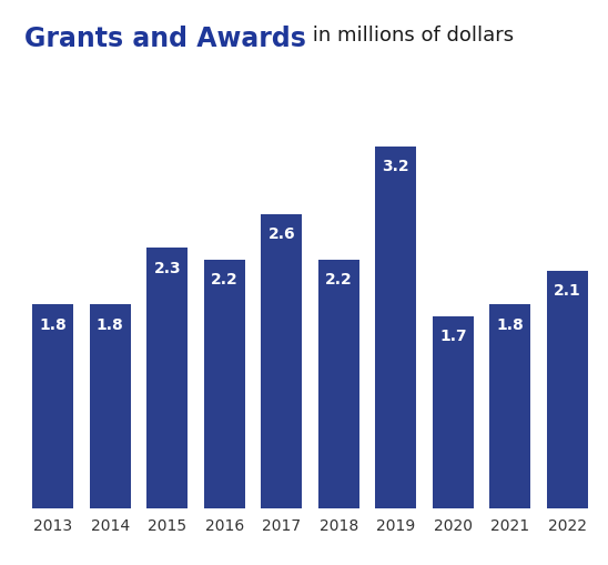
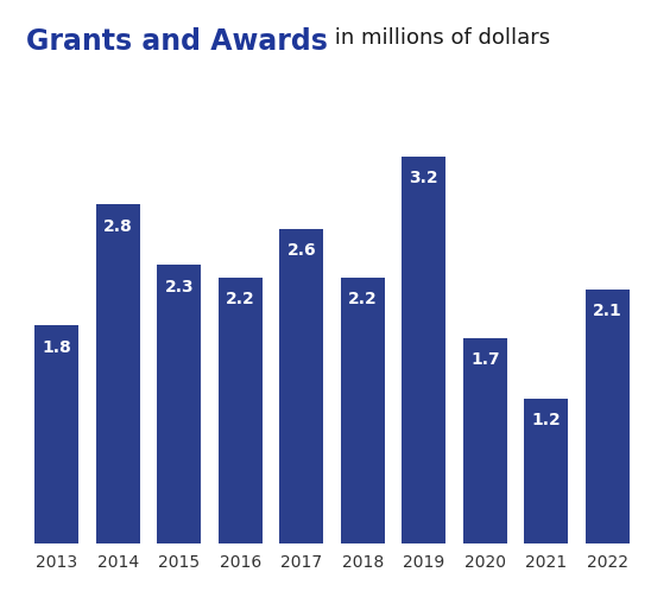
2014: 1.8 -> 2.8
2021: 1.8 -> 1.2
